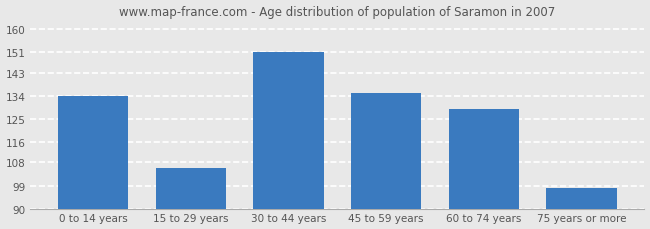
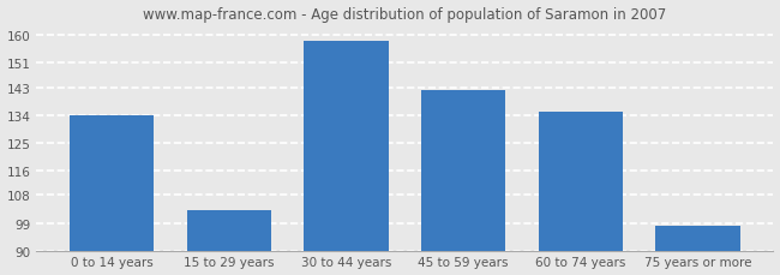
15 to 29 years: 106 -> 103
30 to 44 years: 151 -> 158
45 to 59 years: 135 -> 142
60 to 74 years: 129 -> 135
